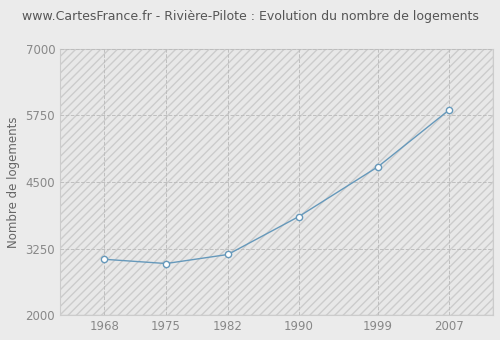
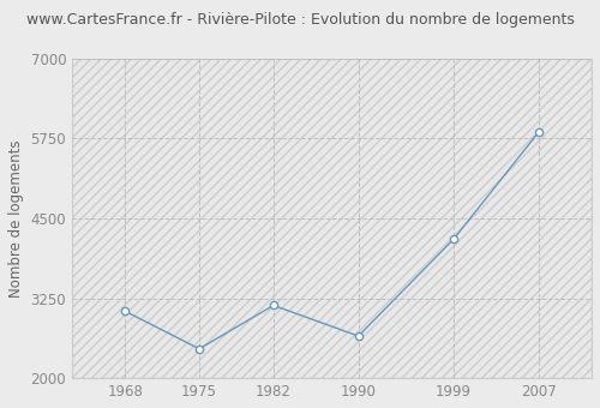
1975: 2970 -> 2460
1990: 3850 -> 2660
1999: 4790 -> 4180
